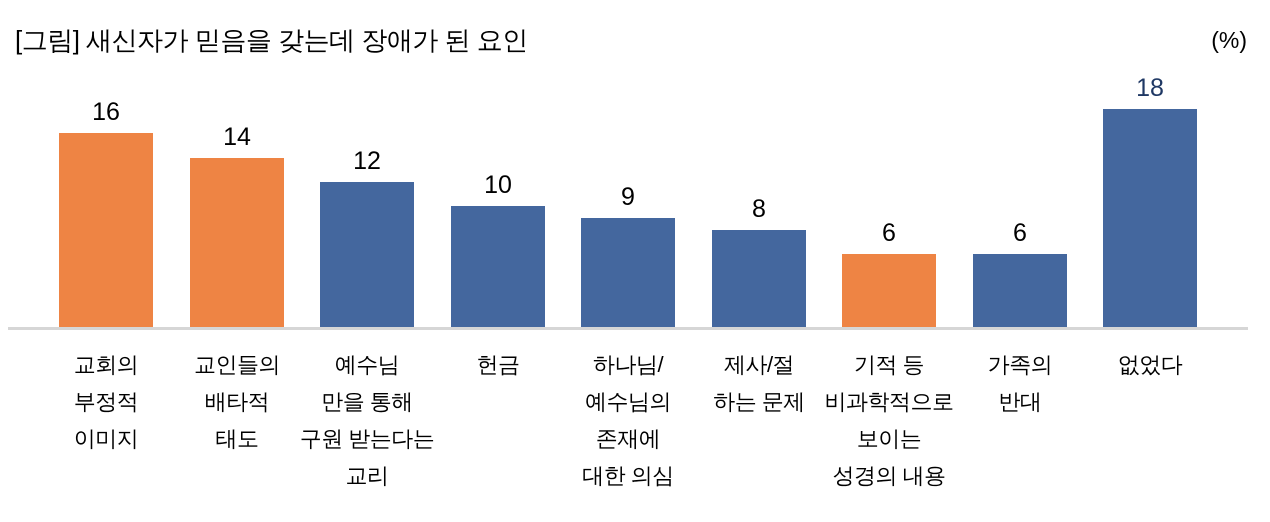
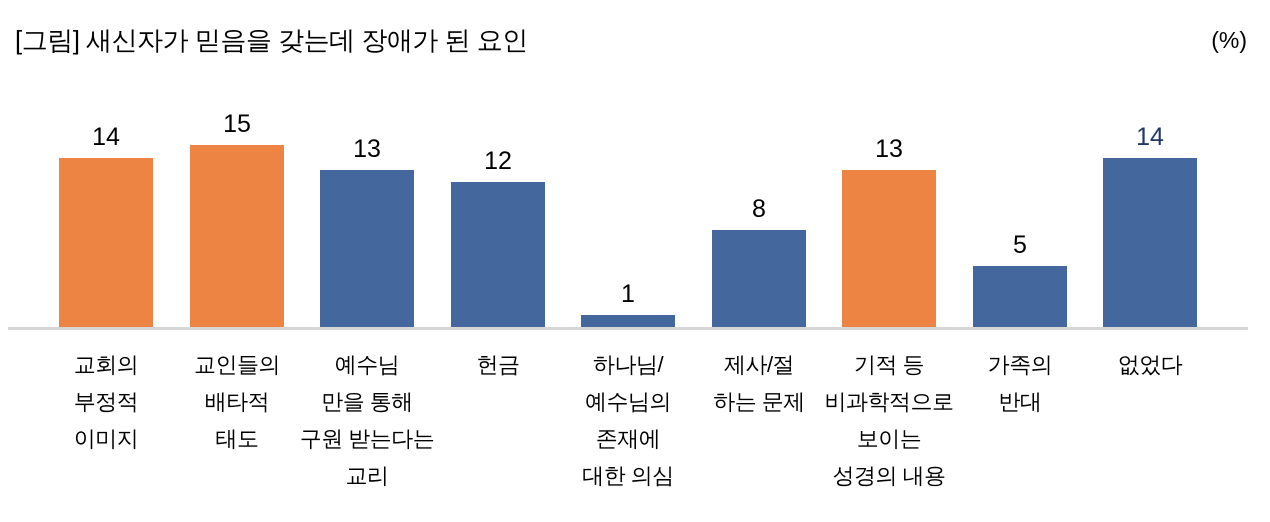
교회의 부정적 이미지: 16 -> 14
교인들의 배타적 태도: 14 -> 15
예수님 만을 통해 구원 받는다는 교리: 12 -> 13
헌금: 10 -> 12
하나님/ 예수님의 존재에 대한 의심: 9 -> 1
기적 등 비과학적으로 보이는 성경의 내용: 6 -> 13
가족의 반대: 6 -> 5
없었다: 18 -> 14
